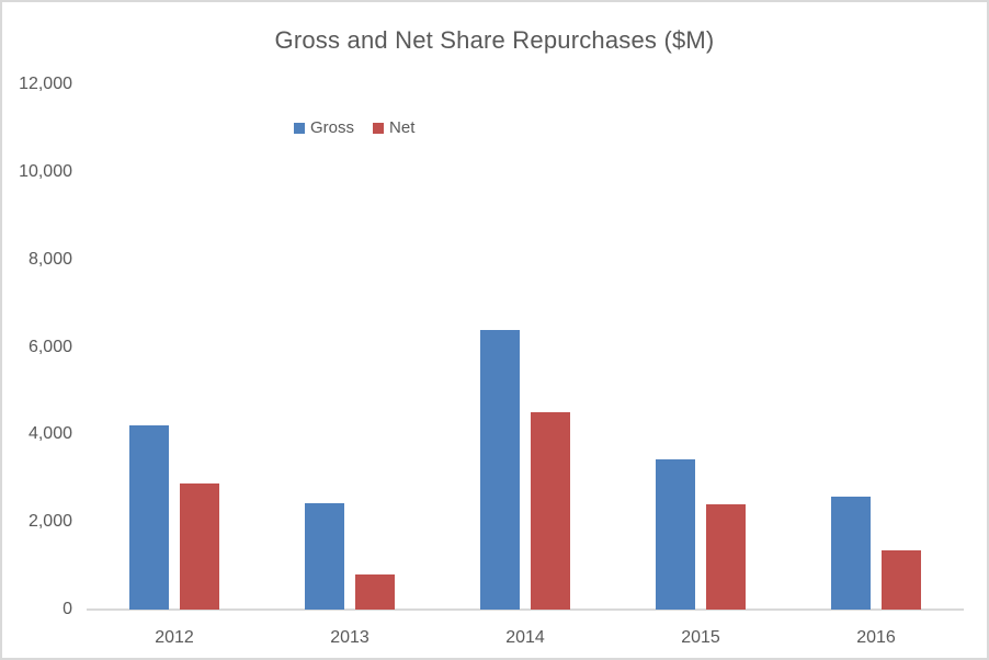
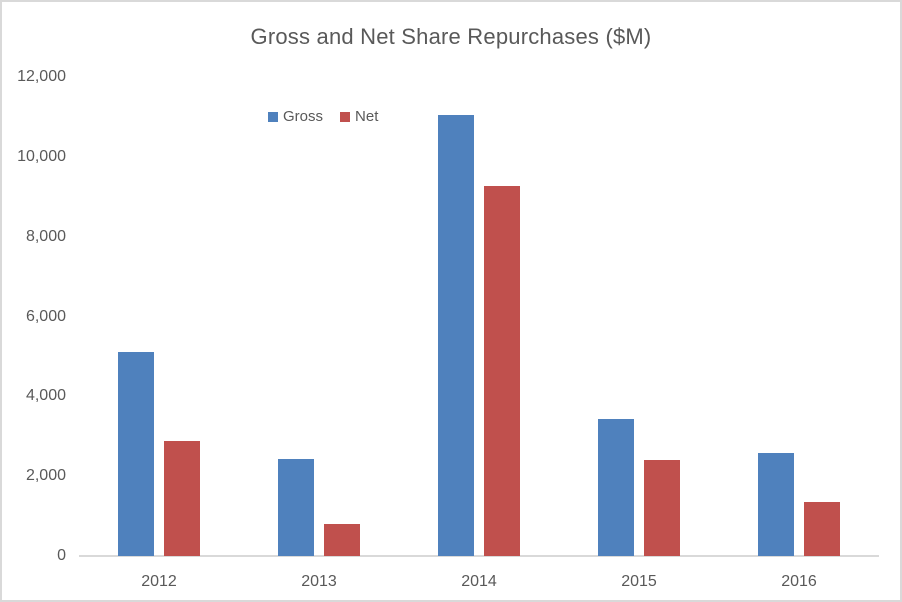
Gross/2012: 4200 -> 5100
Gross/2014: 6400 -> 11000
Net/2014: 4500 -> 9300
